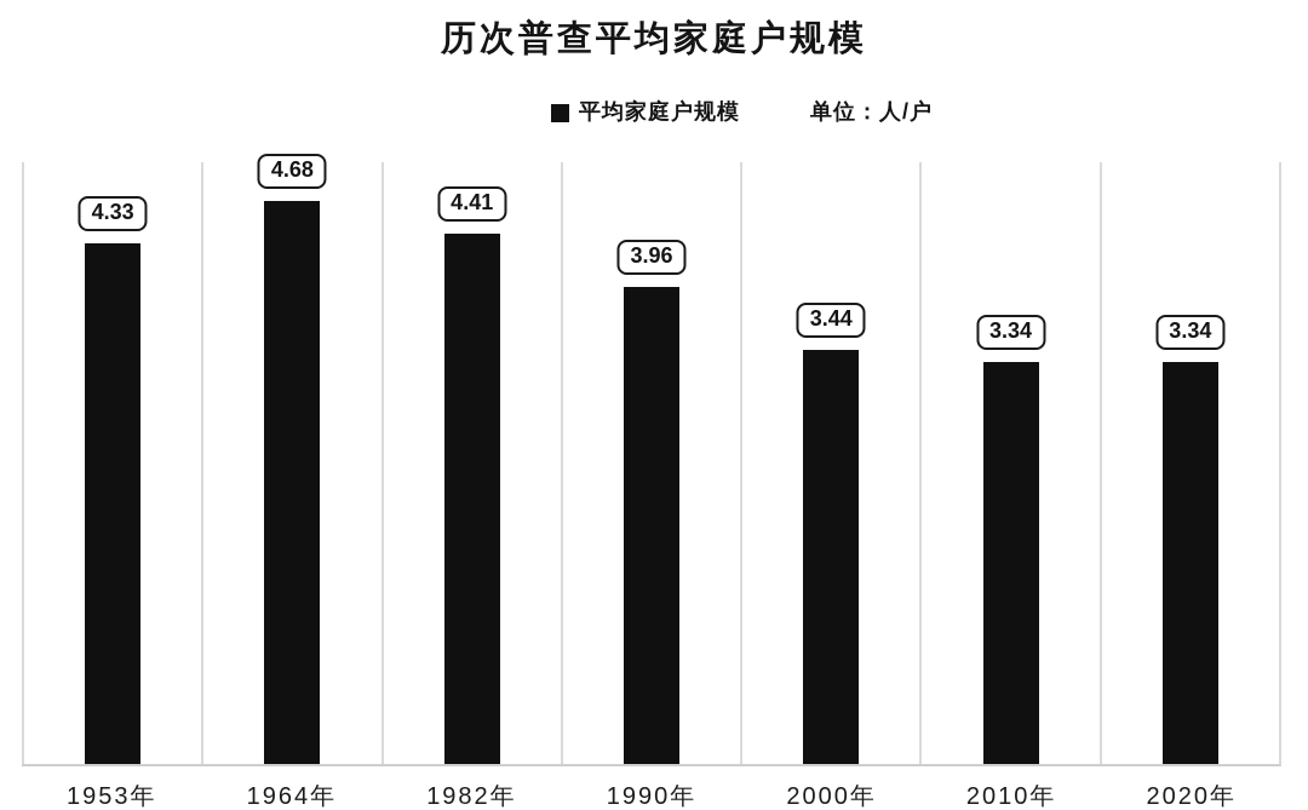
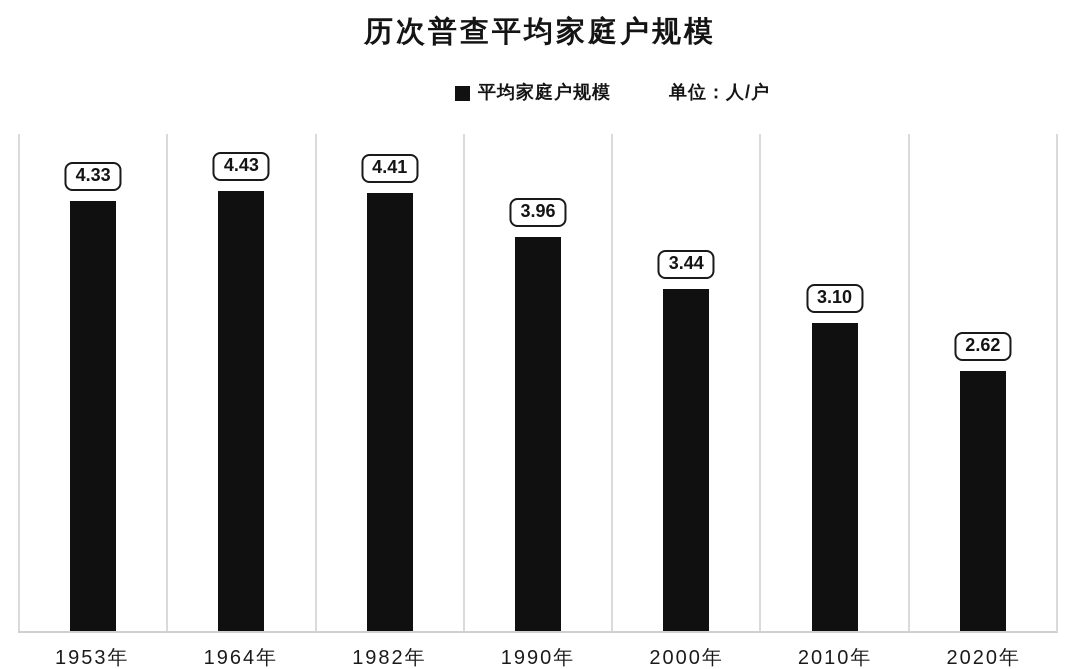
1964年: 4.68 -> 4.43
2010年: 3.34 -> 3.10
2020年: 3.34 -> 2.62
